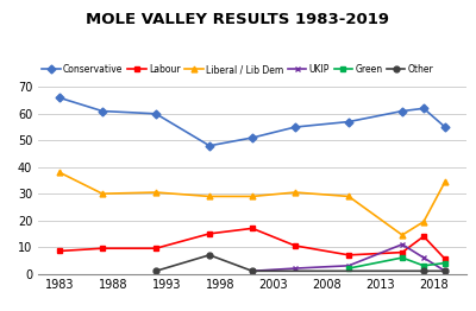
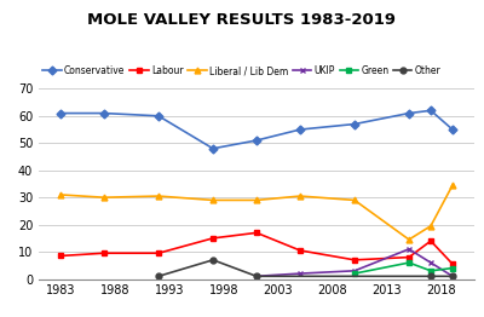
Conservative/1983: 66 -> 61
Liberal / Lib Dem/1983: 38.0 -> 31.0
